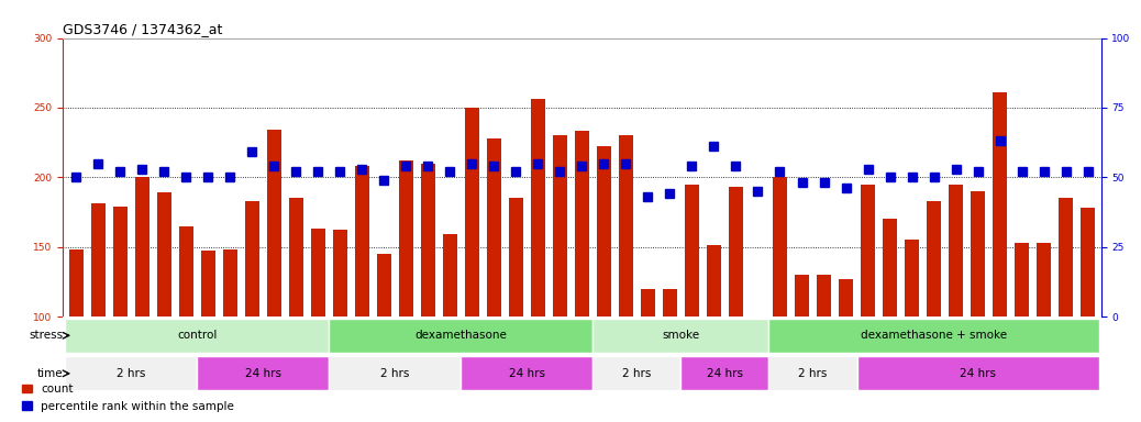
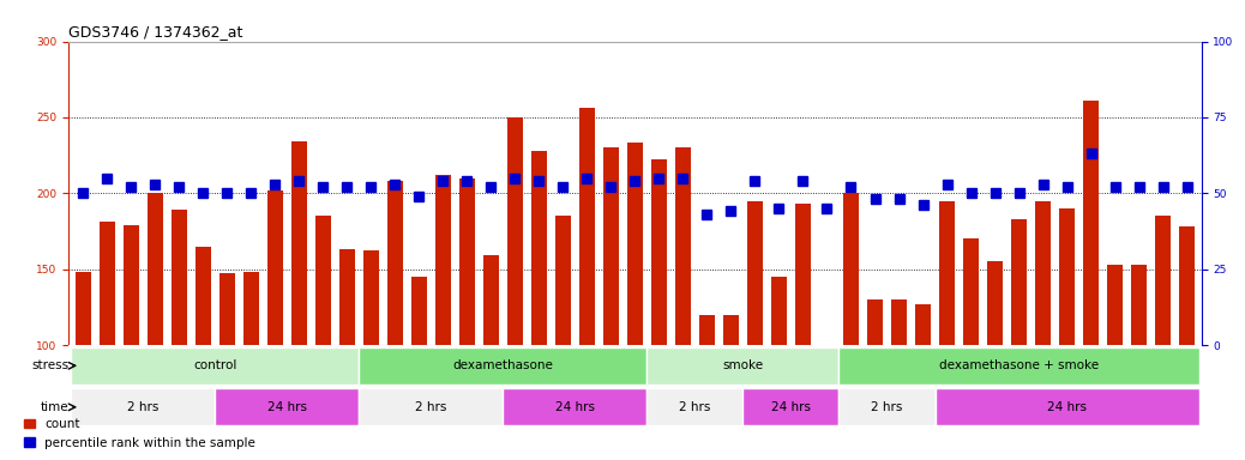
count/GSM389532: 183 -> 202
percentile rank within the sample/GSM389532: 59 -> 53
count/GSM389576: 151 -> 145
percentile rank within the sample/GSM389576: 61 -> 45
